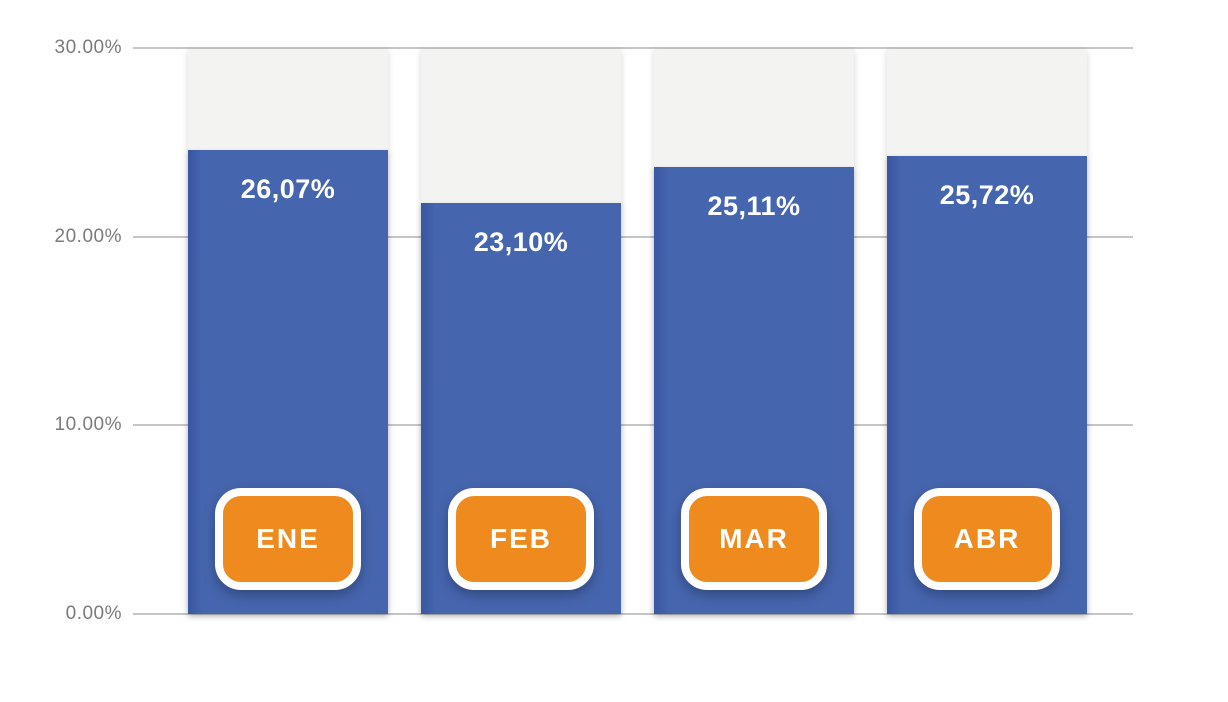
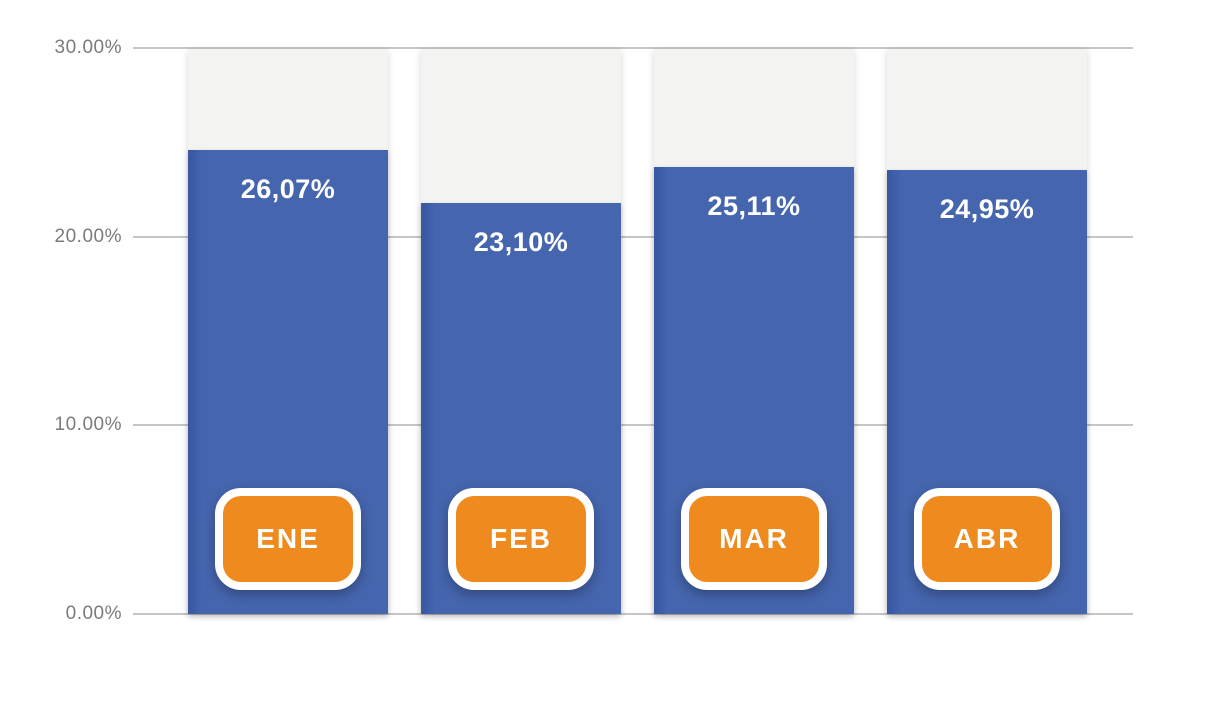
ABR: 25,72% -> 24,95%
